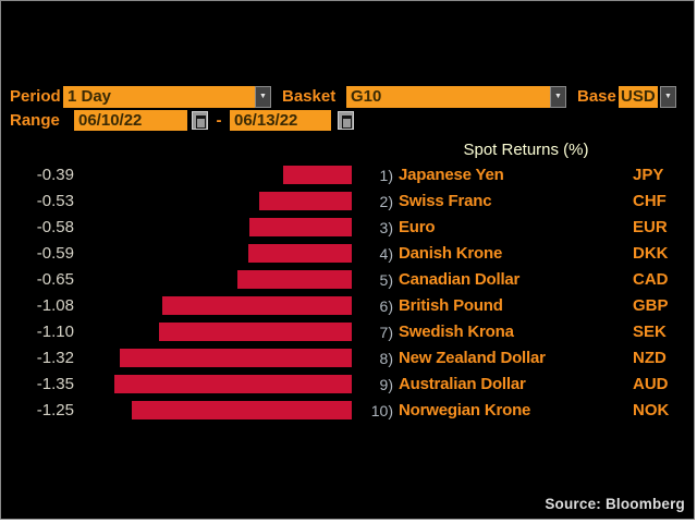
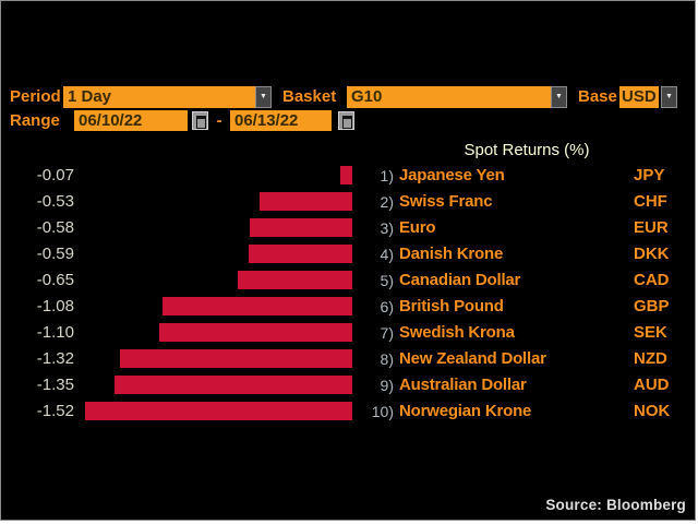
Japanese Yen: -0.39 -> -0.07
Norwegian Krone: -1.25 -> -1.52
